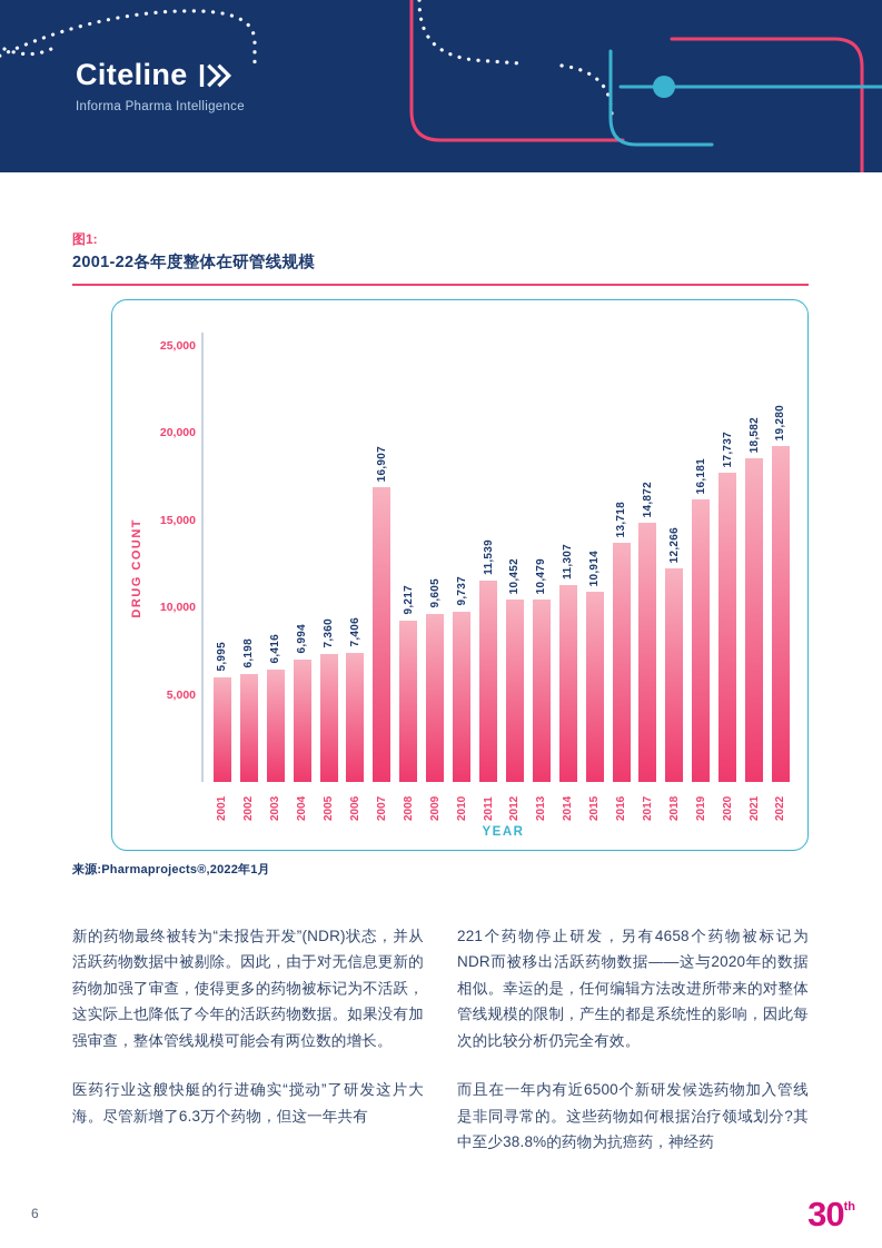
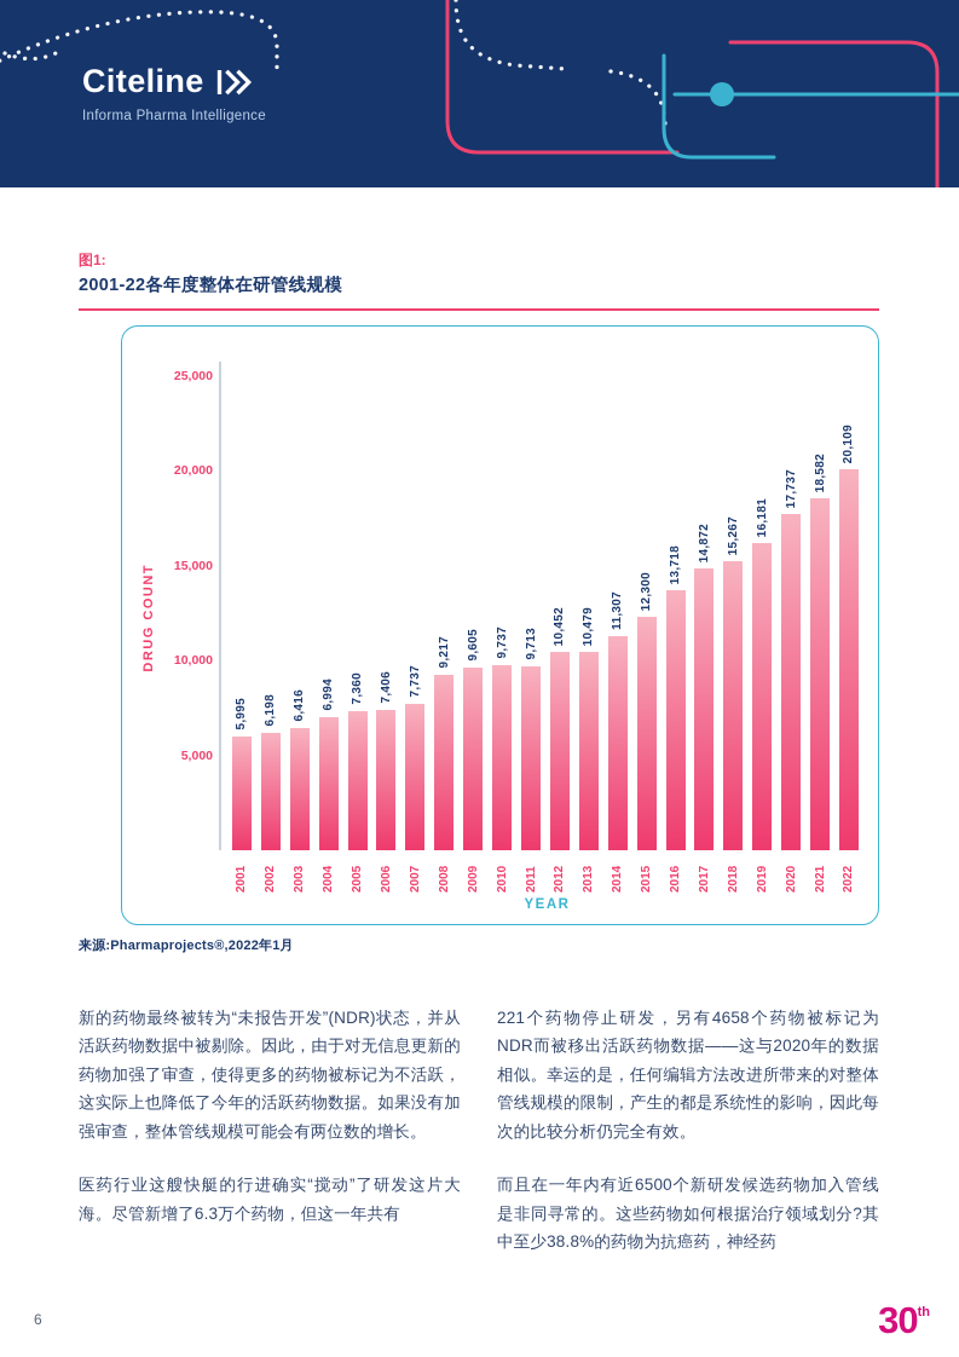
2007: 16,907 -> 7,737
2011: 11,539 -> 9,713
2015: 10,914 -> 12,300
2018: 12,266 -> 15,267
2022: 19,280 -> 20,109
